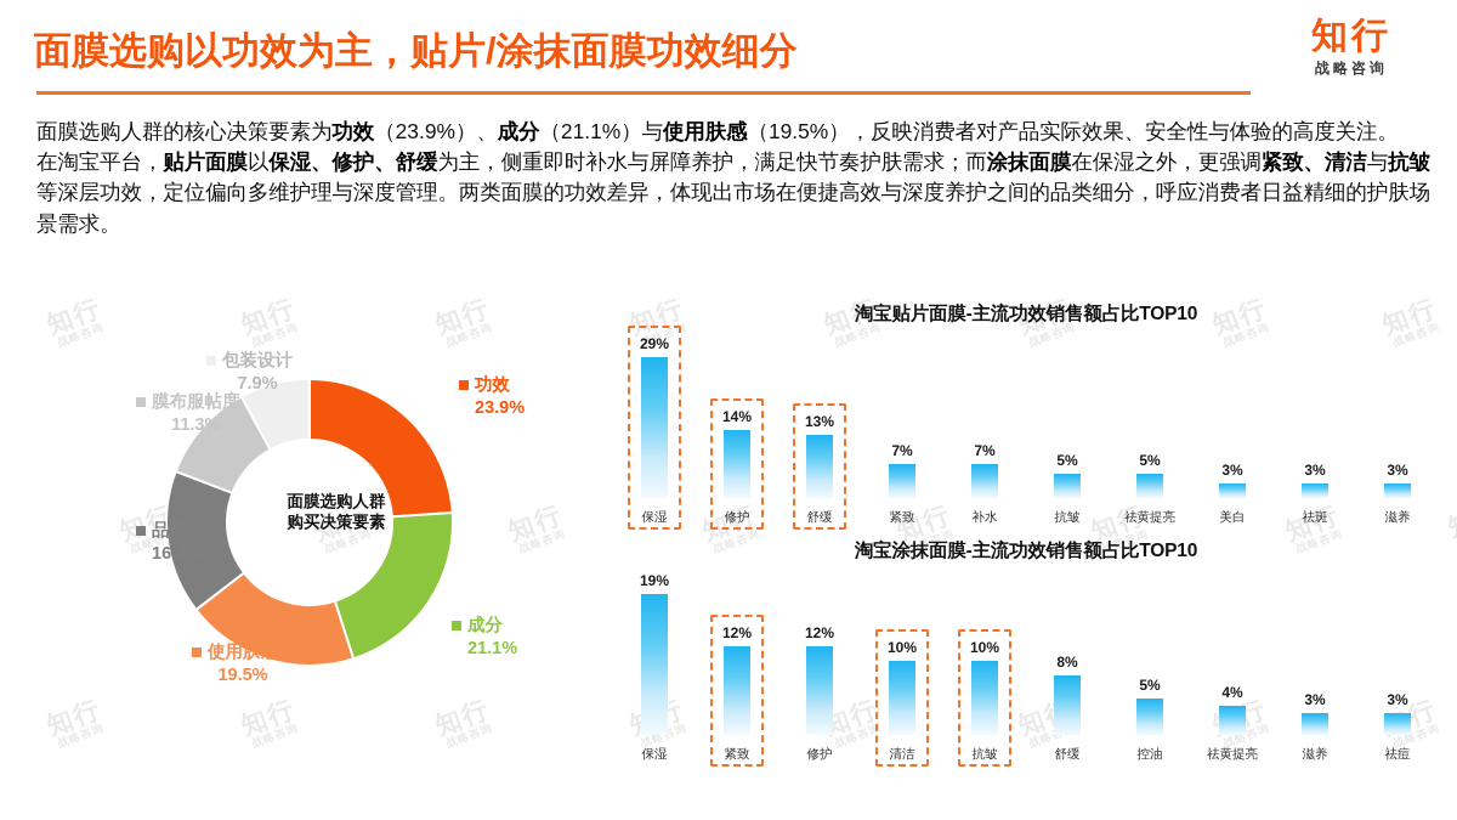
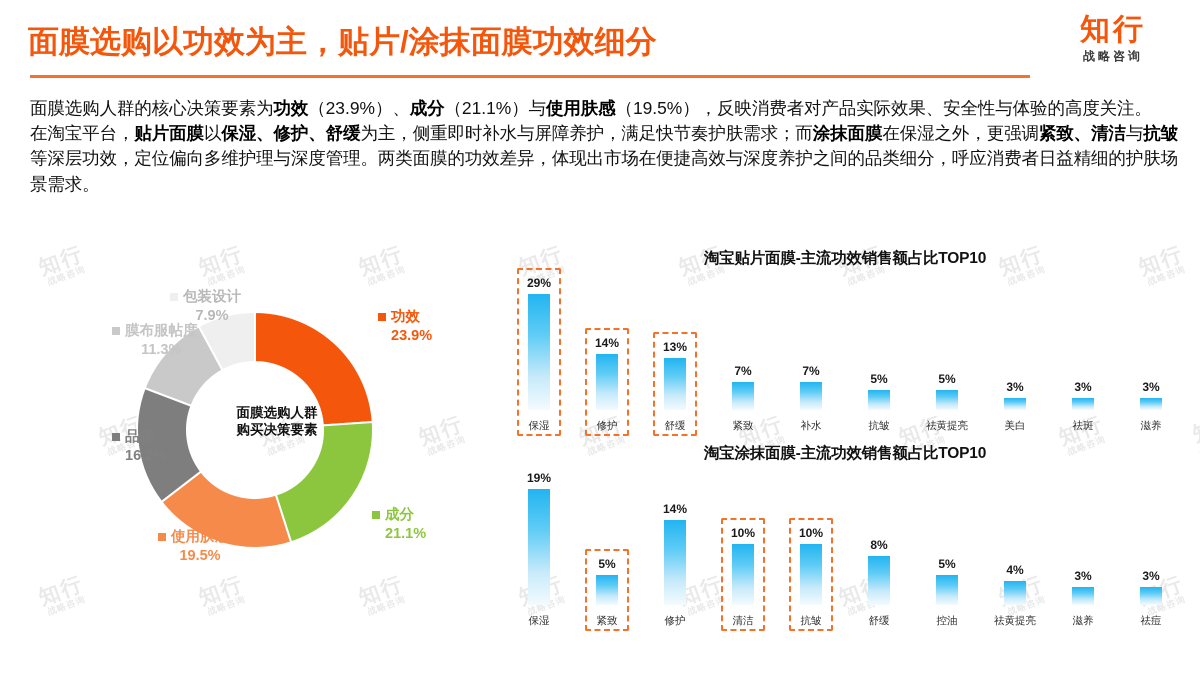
淘宝涂抹面膜-主流功效销售额占比TOP10/紧致: 12% -> 5%
淘宝涂抹面膜-主流功效销售额占比TOP10/修护: 12% -> 14%
